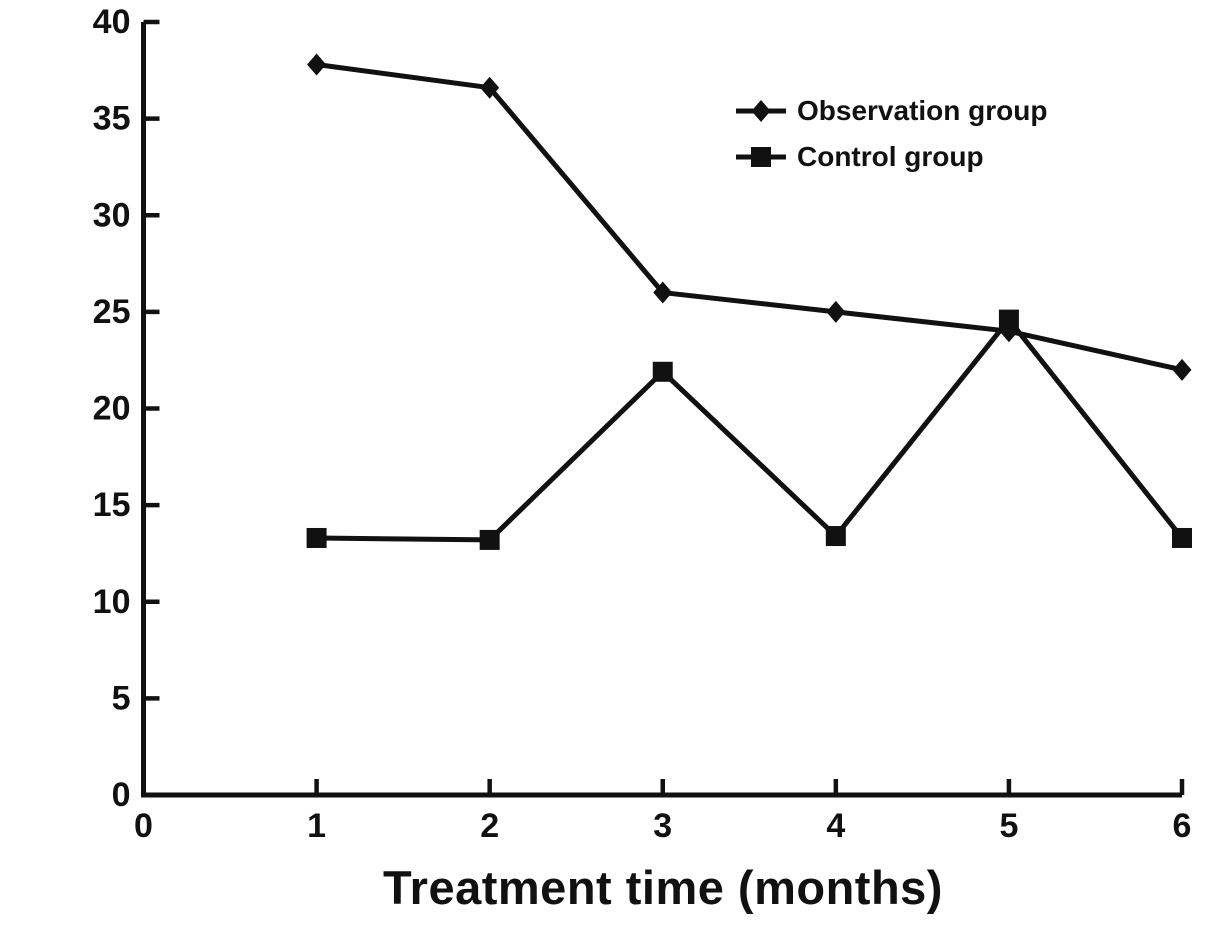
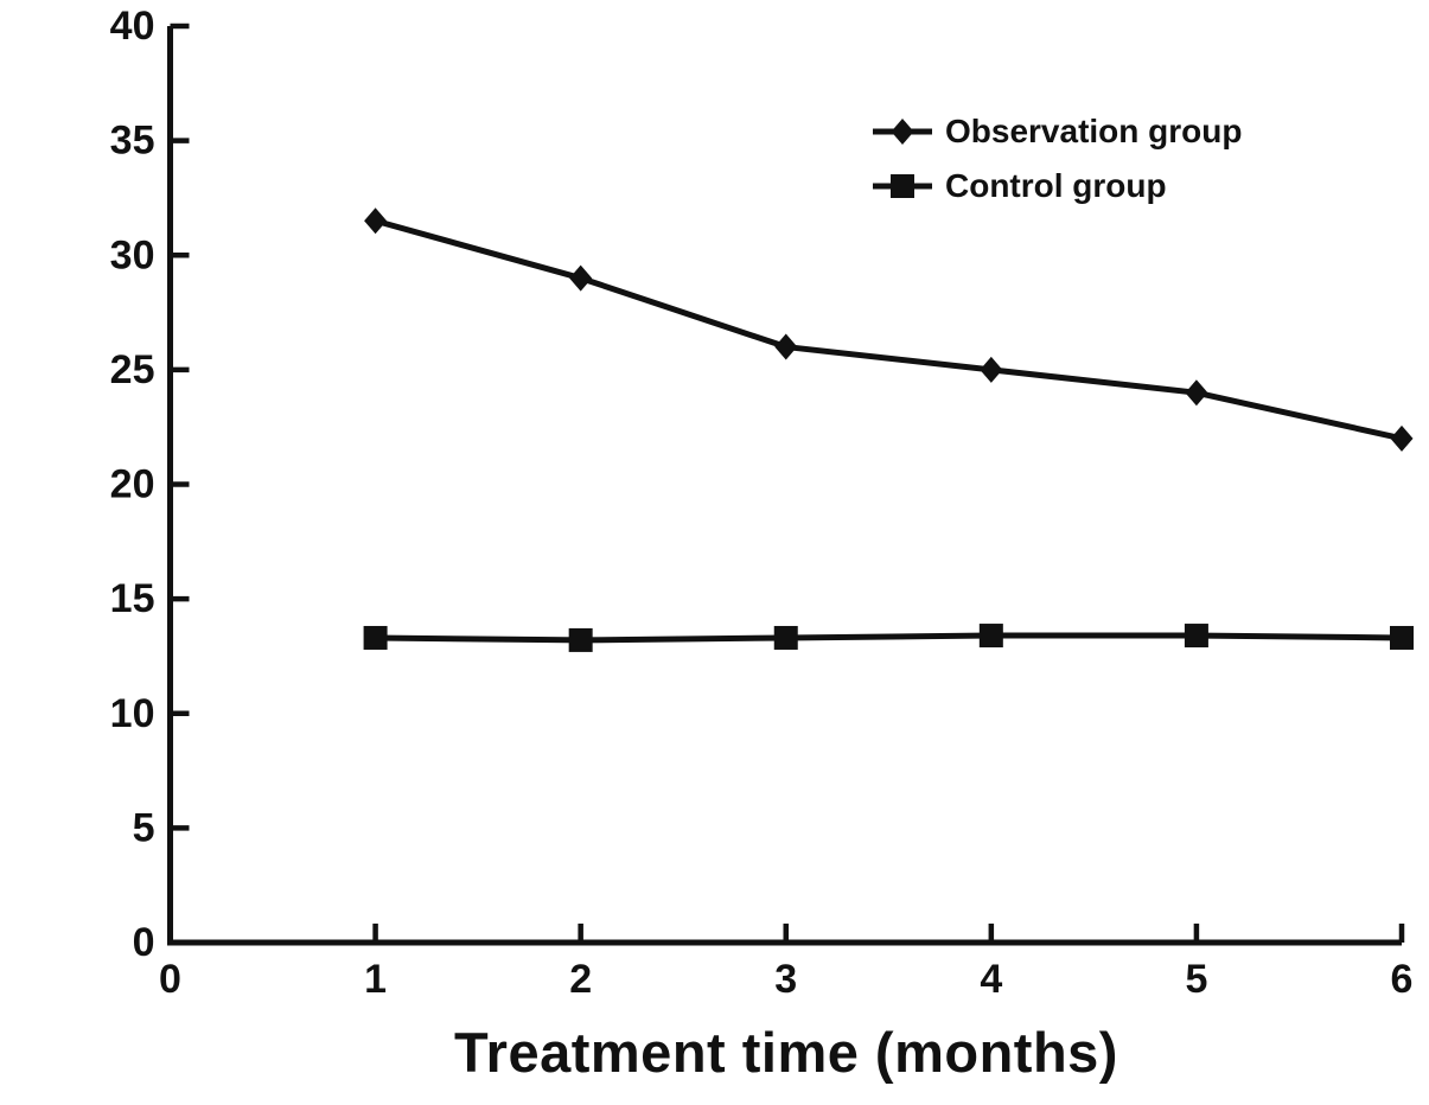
Observation group/1: 37.8 -> 31.5
Observation group/2: 36.6 -> 29.0
Control group/3: 21.9 -> 13.3
Control group/5: 24.6 -> 13.4
